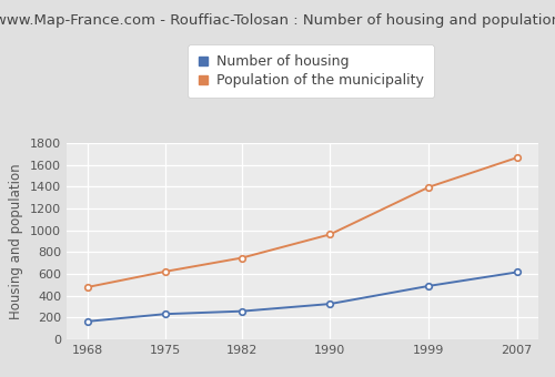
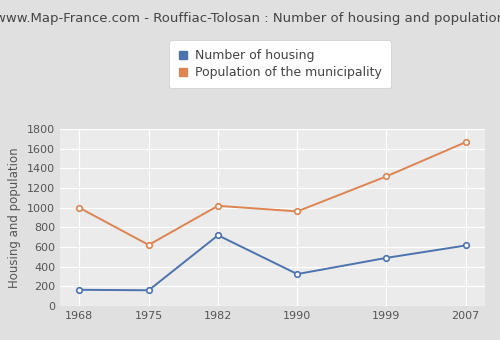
Population of the municipality/1968: 480 -> 1000
Number of housing/1975: 230 -> 160
Number of housing/1982: 260 -> 720
Population of the municipality/1982: 750 -> 1020
Population of the municipality/1999: 1400 -> 1320
